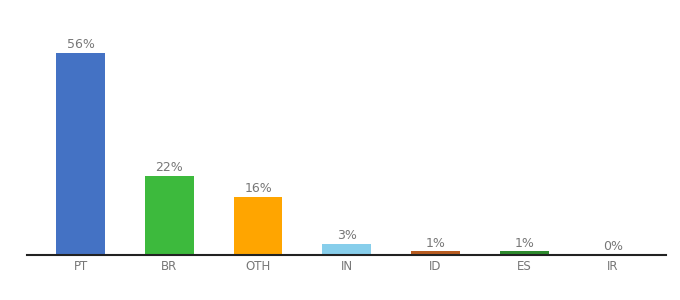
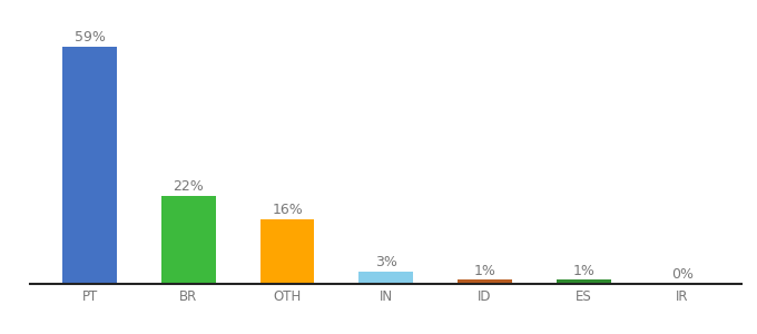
PT: 56% -> 59%
